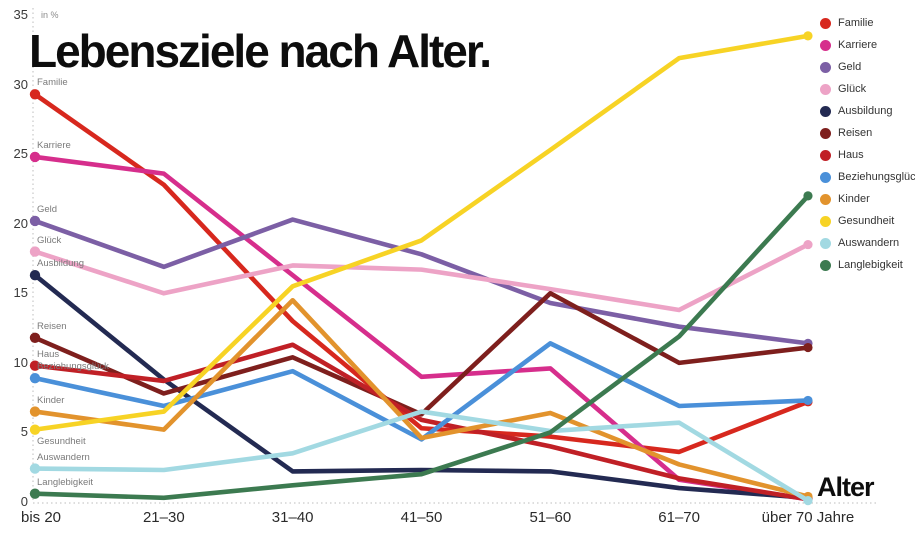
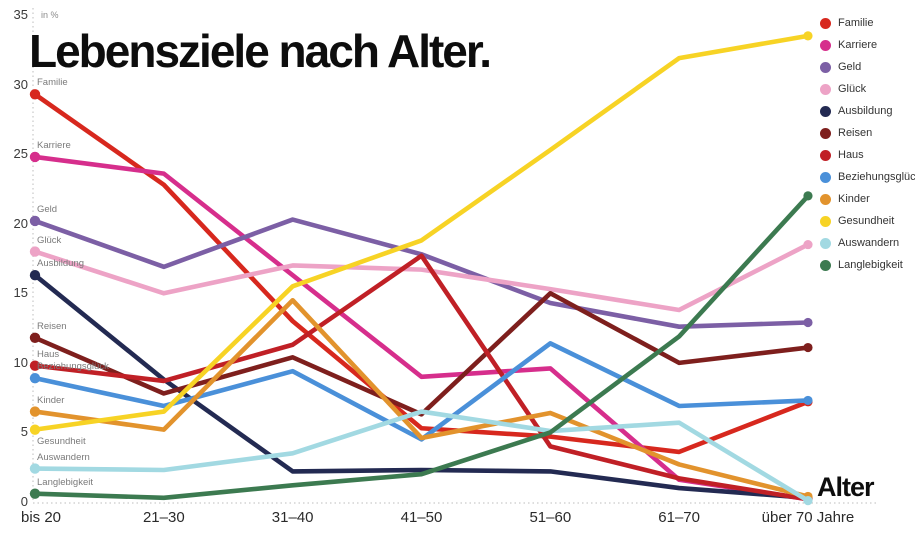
Haus/41–50: 5.9 -> 17.7
Geld/über 70 Jahre: 11.4 -> 12.9
